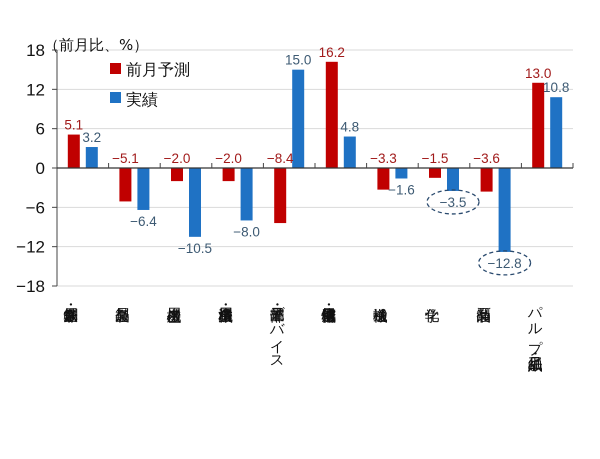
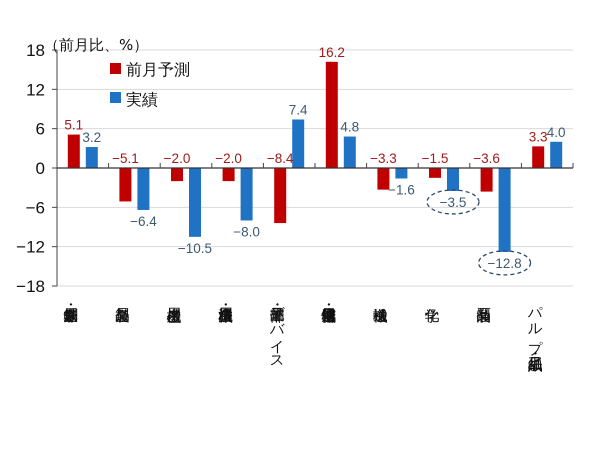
実績/電子部品・デバイス: 15.0 -> 7.4
前月予測/パルプ・紙・紙加工品: 13.0 -> 3.3
実績/パルプ・紙・紙加工品: 10.8 -> 4.0
